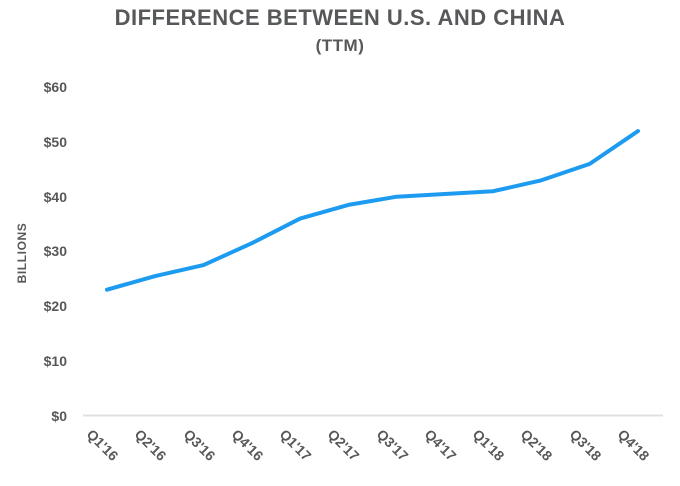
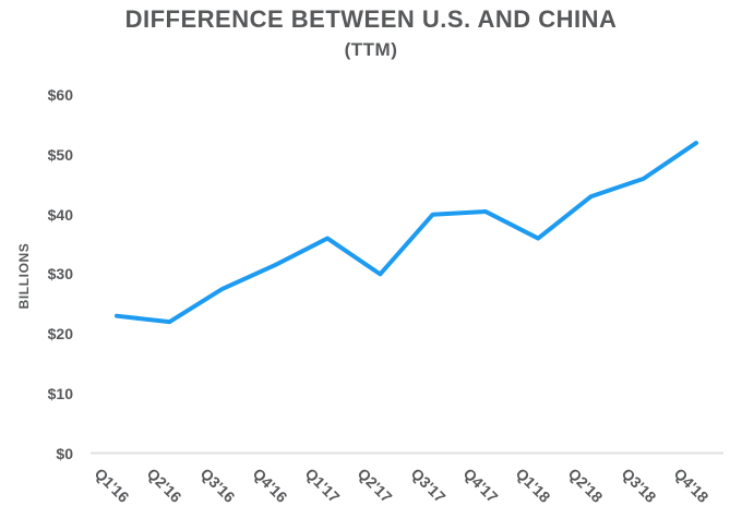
Q2'16: $26 -> $22
Q2'17: $38 -> $30
Q1'18: $41 -> $36
